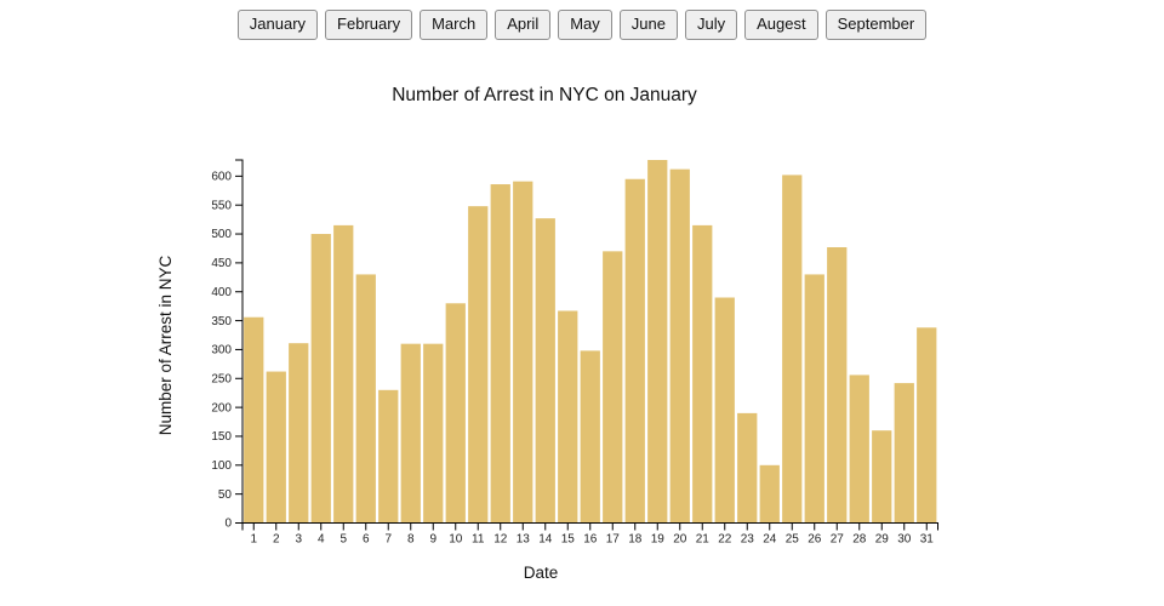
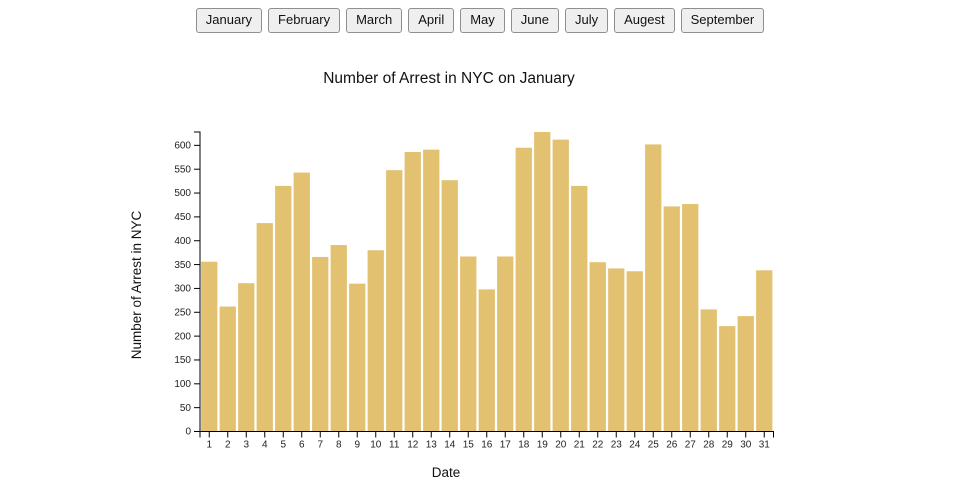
4: 500 -> 440
6: 430 -> 540
7: 230 -> 370
8: 310 -> 390
17: 470 -> 370
22: 390 -> 360
23: 190 -> 340
24: 100 -> 340
26: 430 -> 470
29: 160 -> 220
